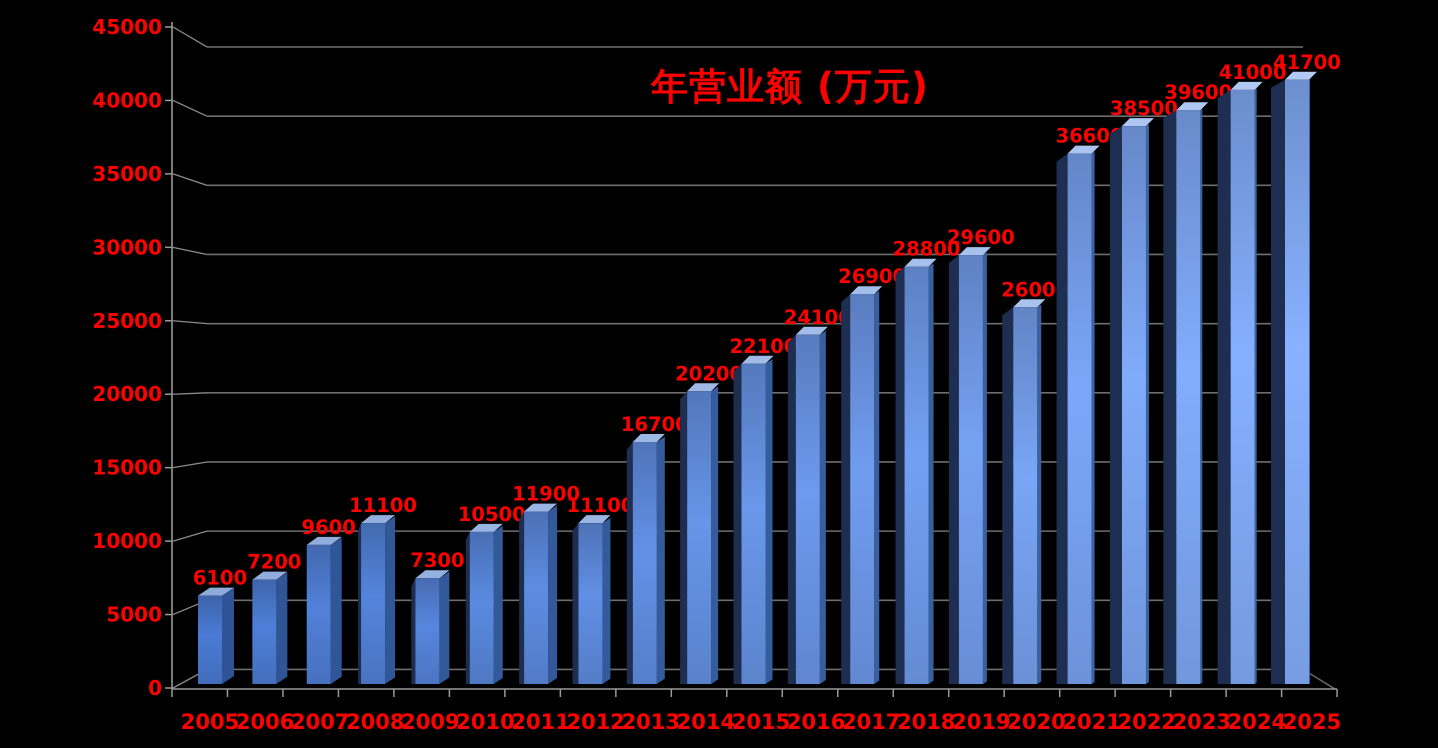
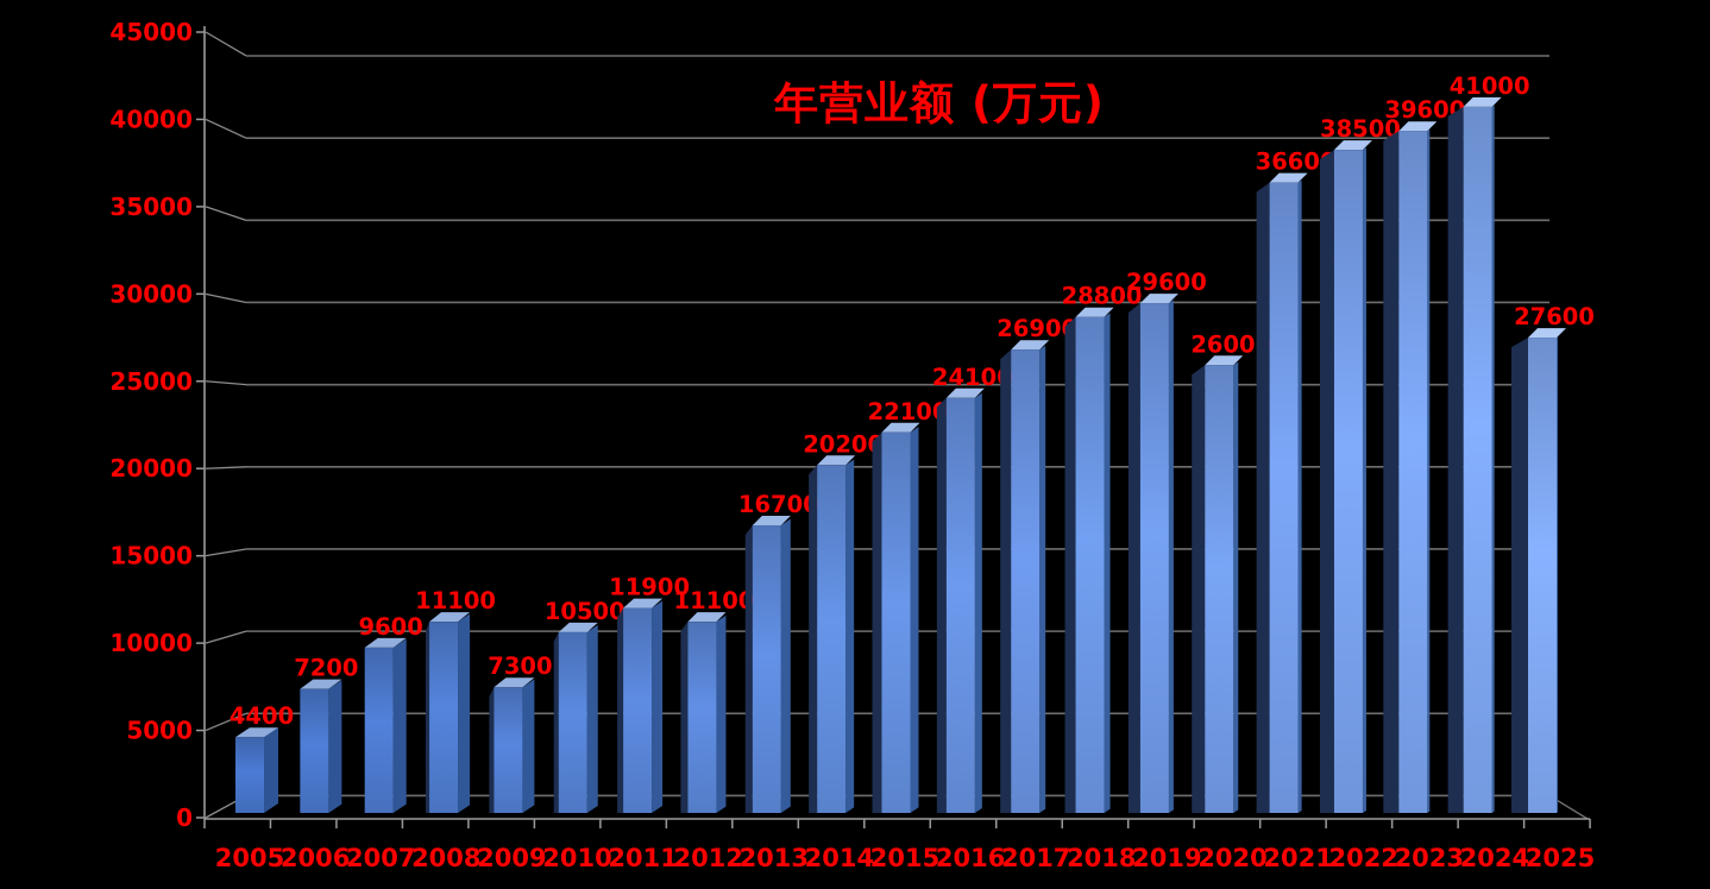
2005: 6100 -> 4400
2025: 41700 -> 27600
